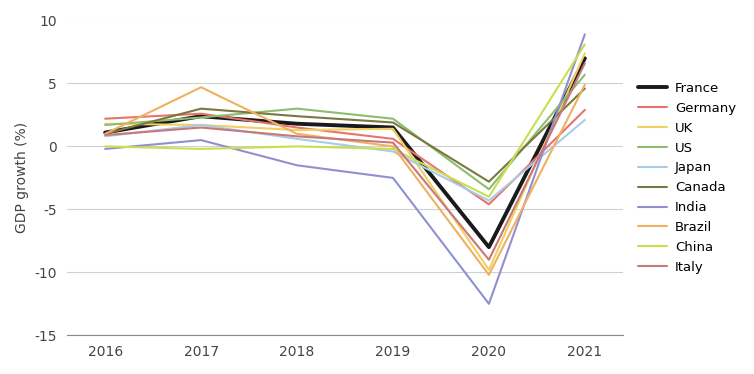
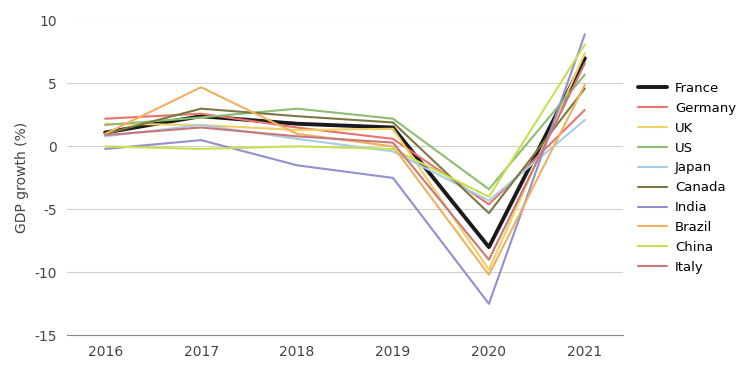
Canada/2020: -2.8 -> -5.3
